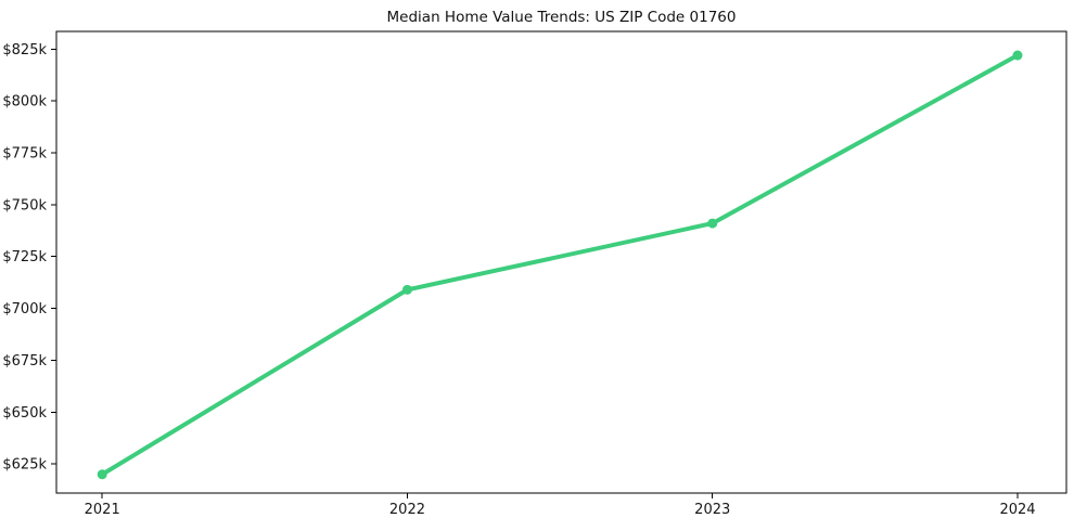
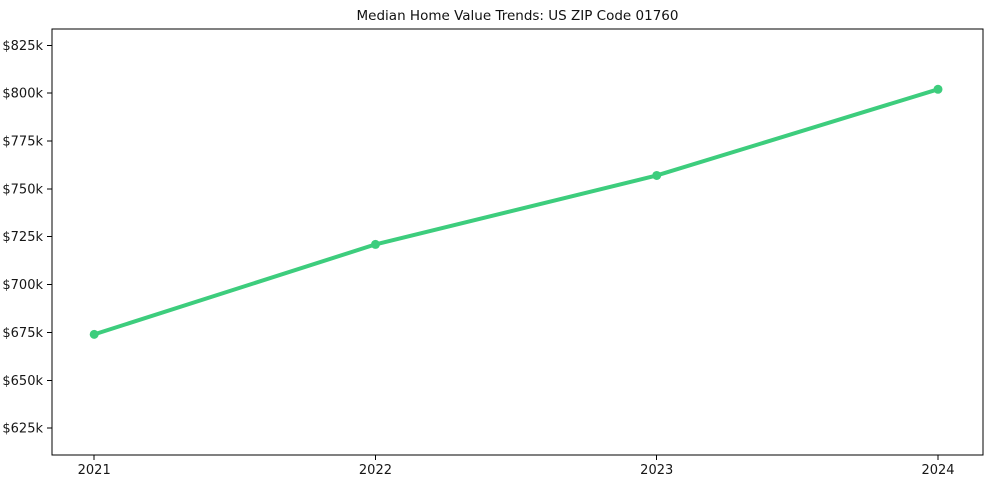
2021: $620k -> $674k
2022: $709k -> $721k
2023: $741k -> $757k
2024: $822k -> $802k
